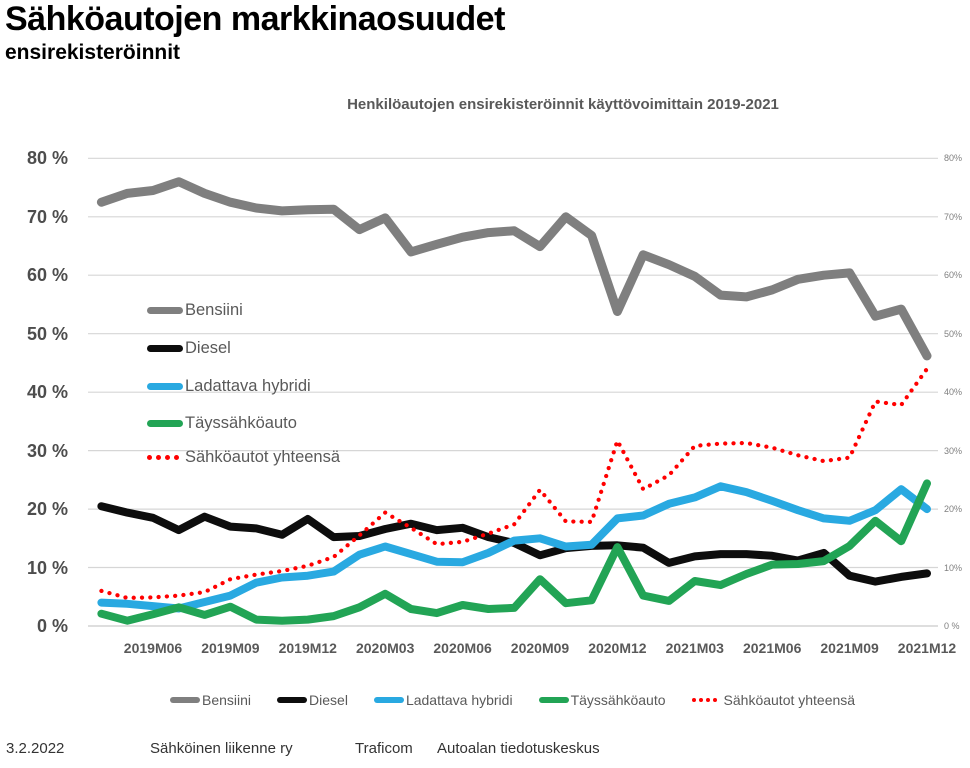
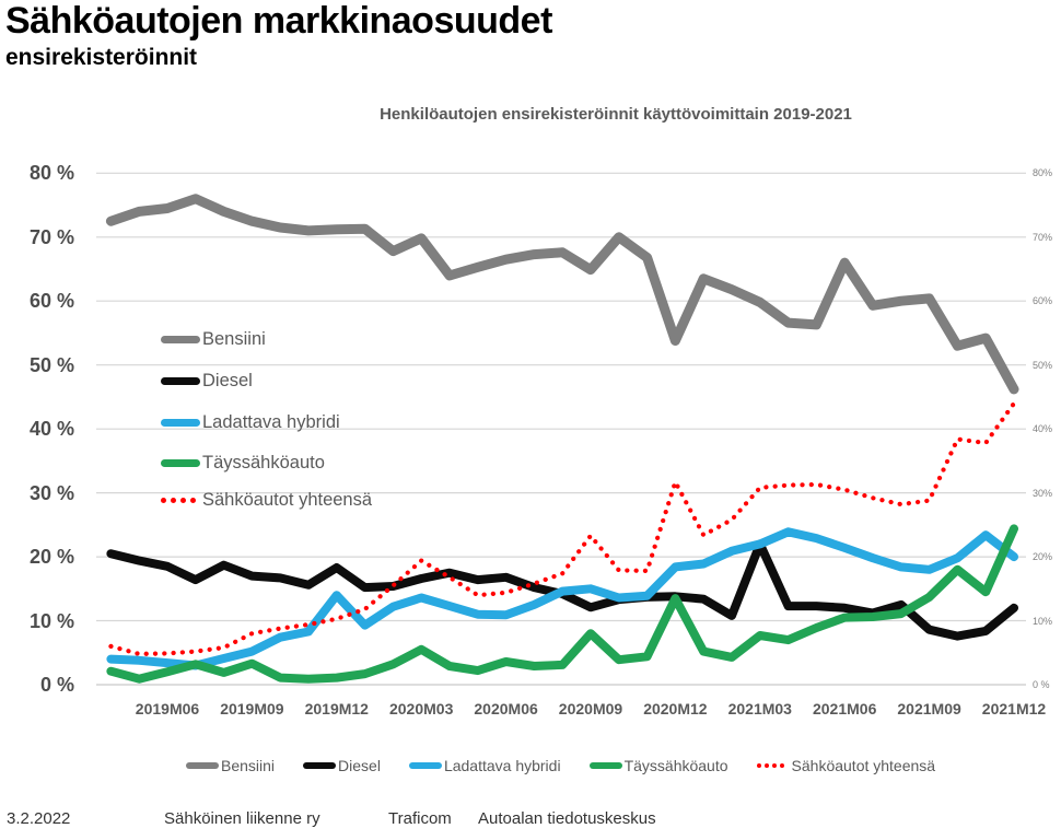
Ladattava hybridi/2019M12: 9% -> 14%
Diesel/2021M03: 12% -> 22%
Bensiini/2021M06: 58% -> 66%
Diesel/2021M12: 9% -> 12%
